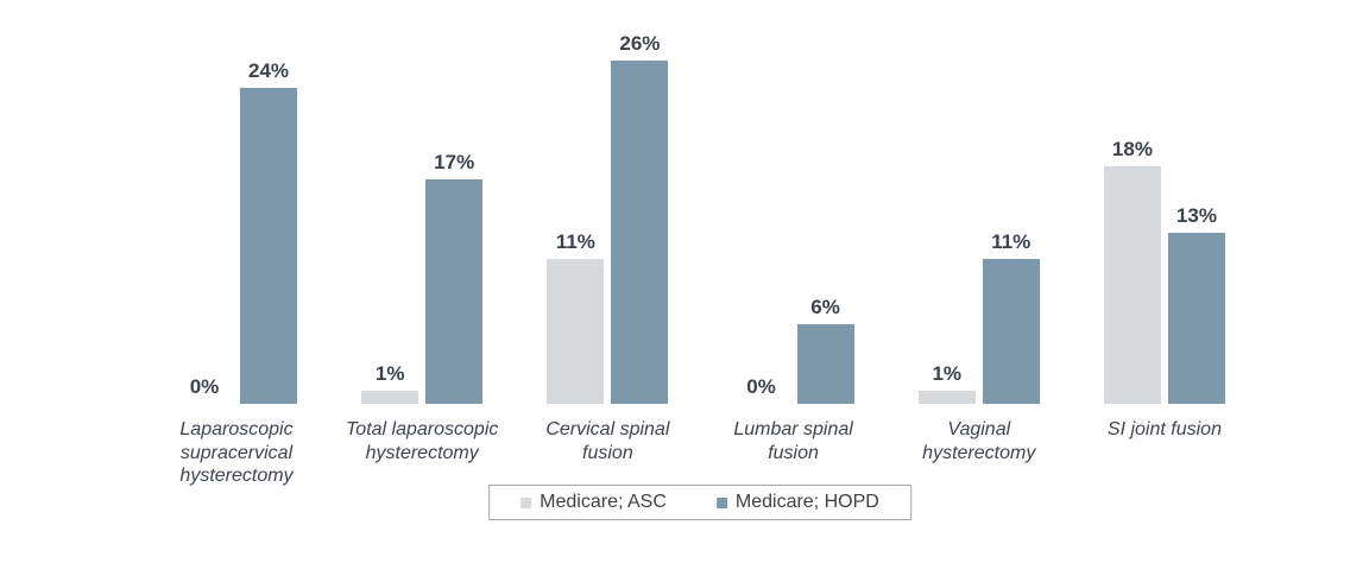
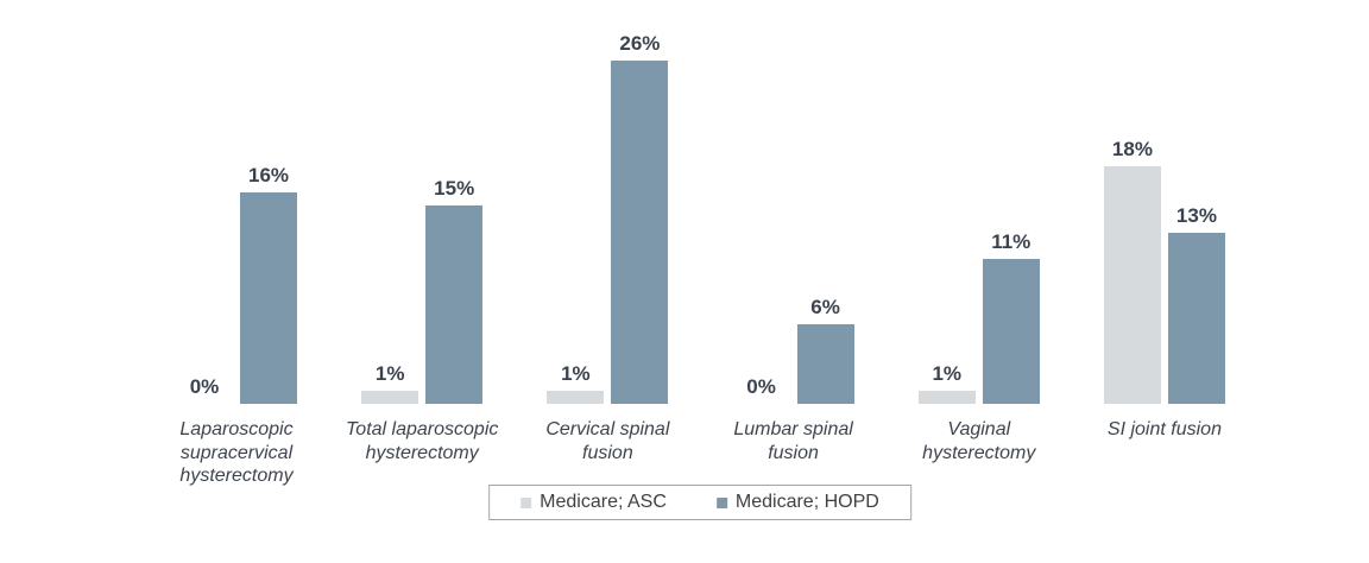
Medicare; HOPD/Laparoscopic supracervical hysterectomy: 24% -> 16%
Medicare; HOPD/Total laparoscopic hysterectomy: 17% -> 15%
Medicare; ASC/Cervical spinal fusion: 11% -> 1%
